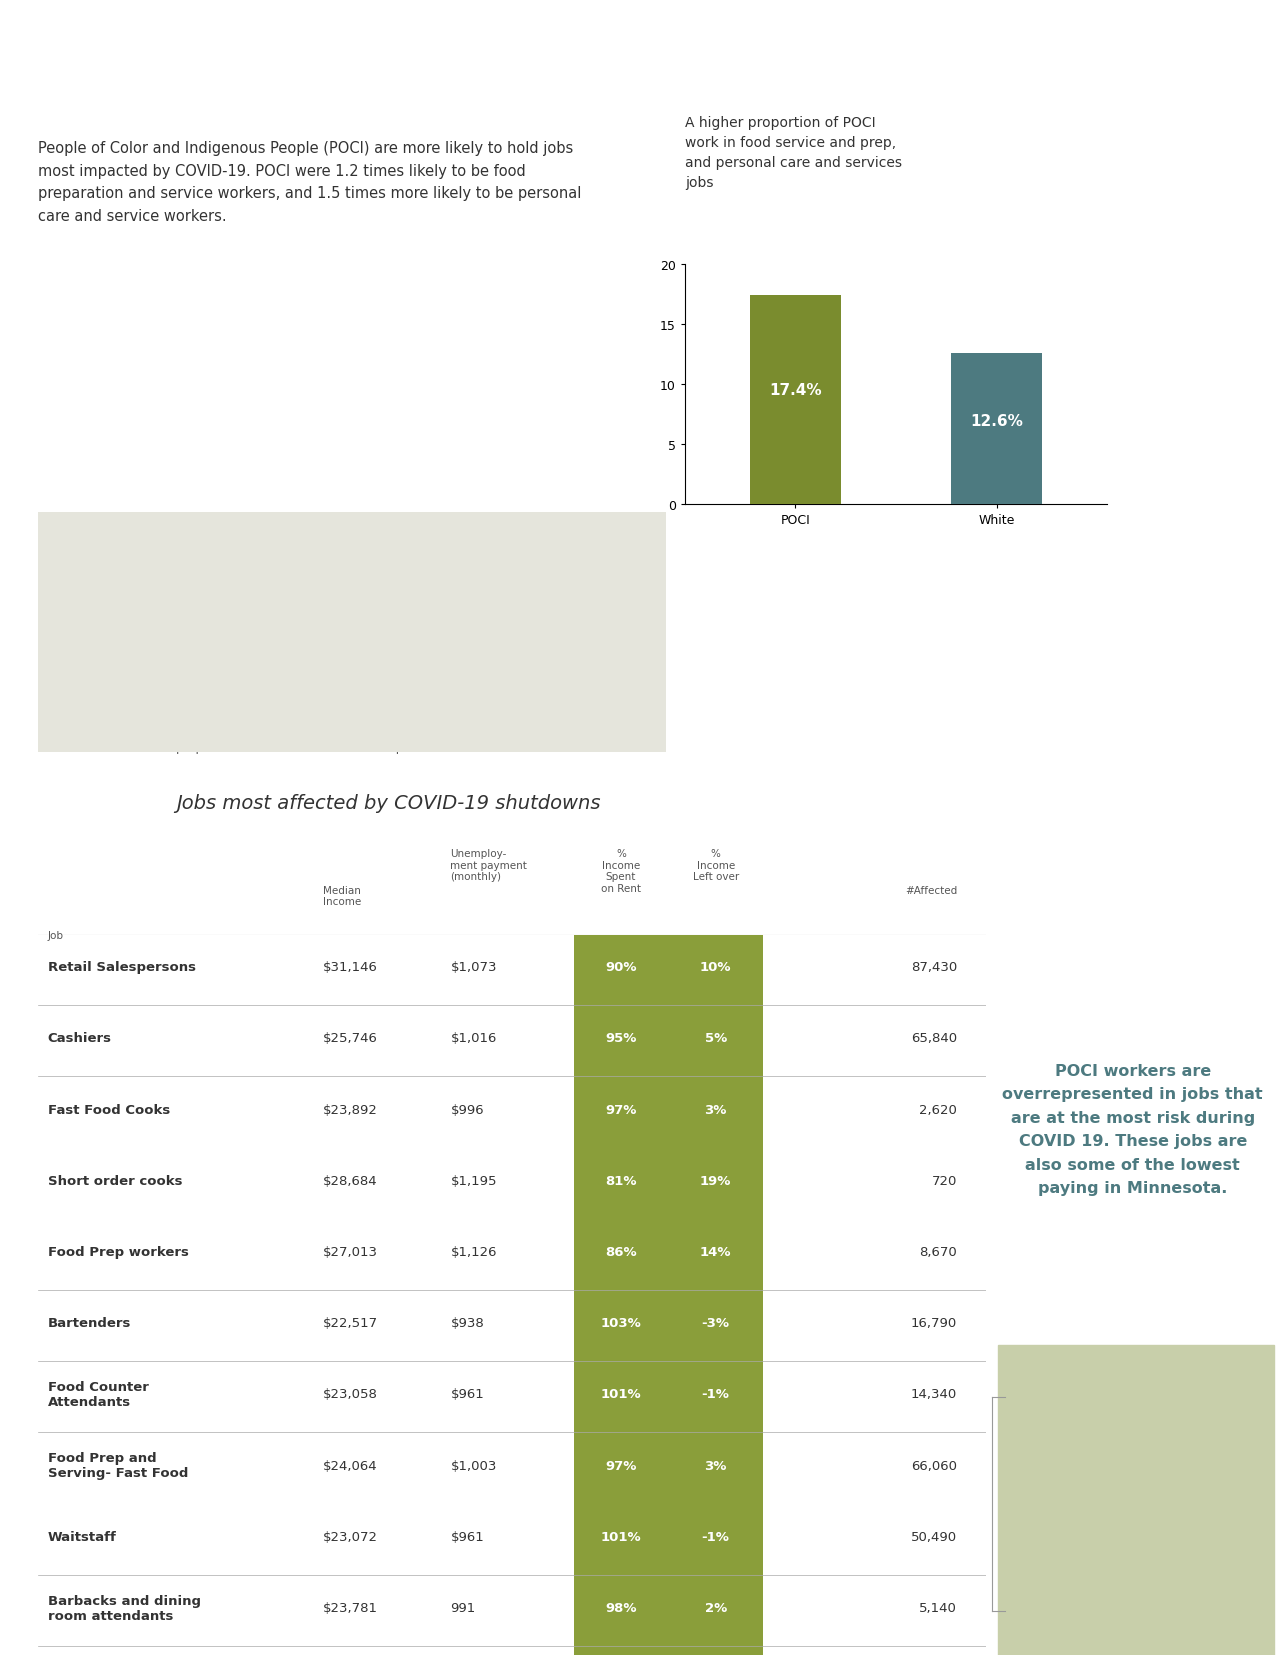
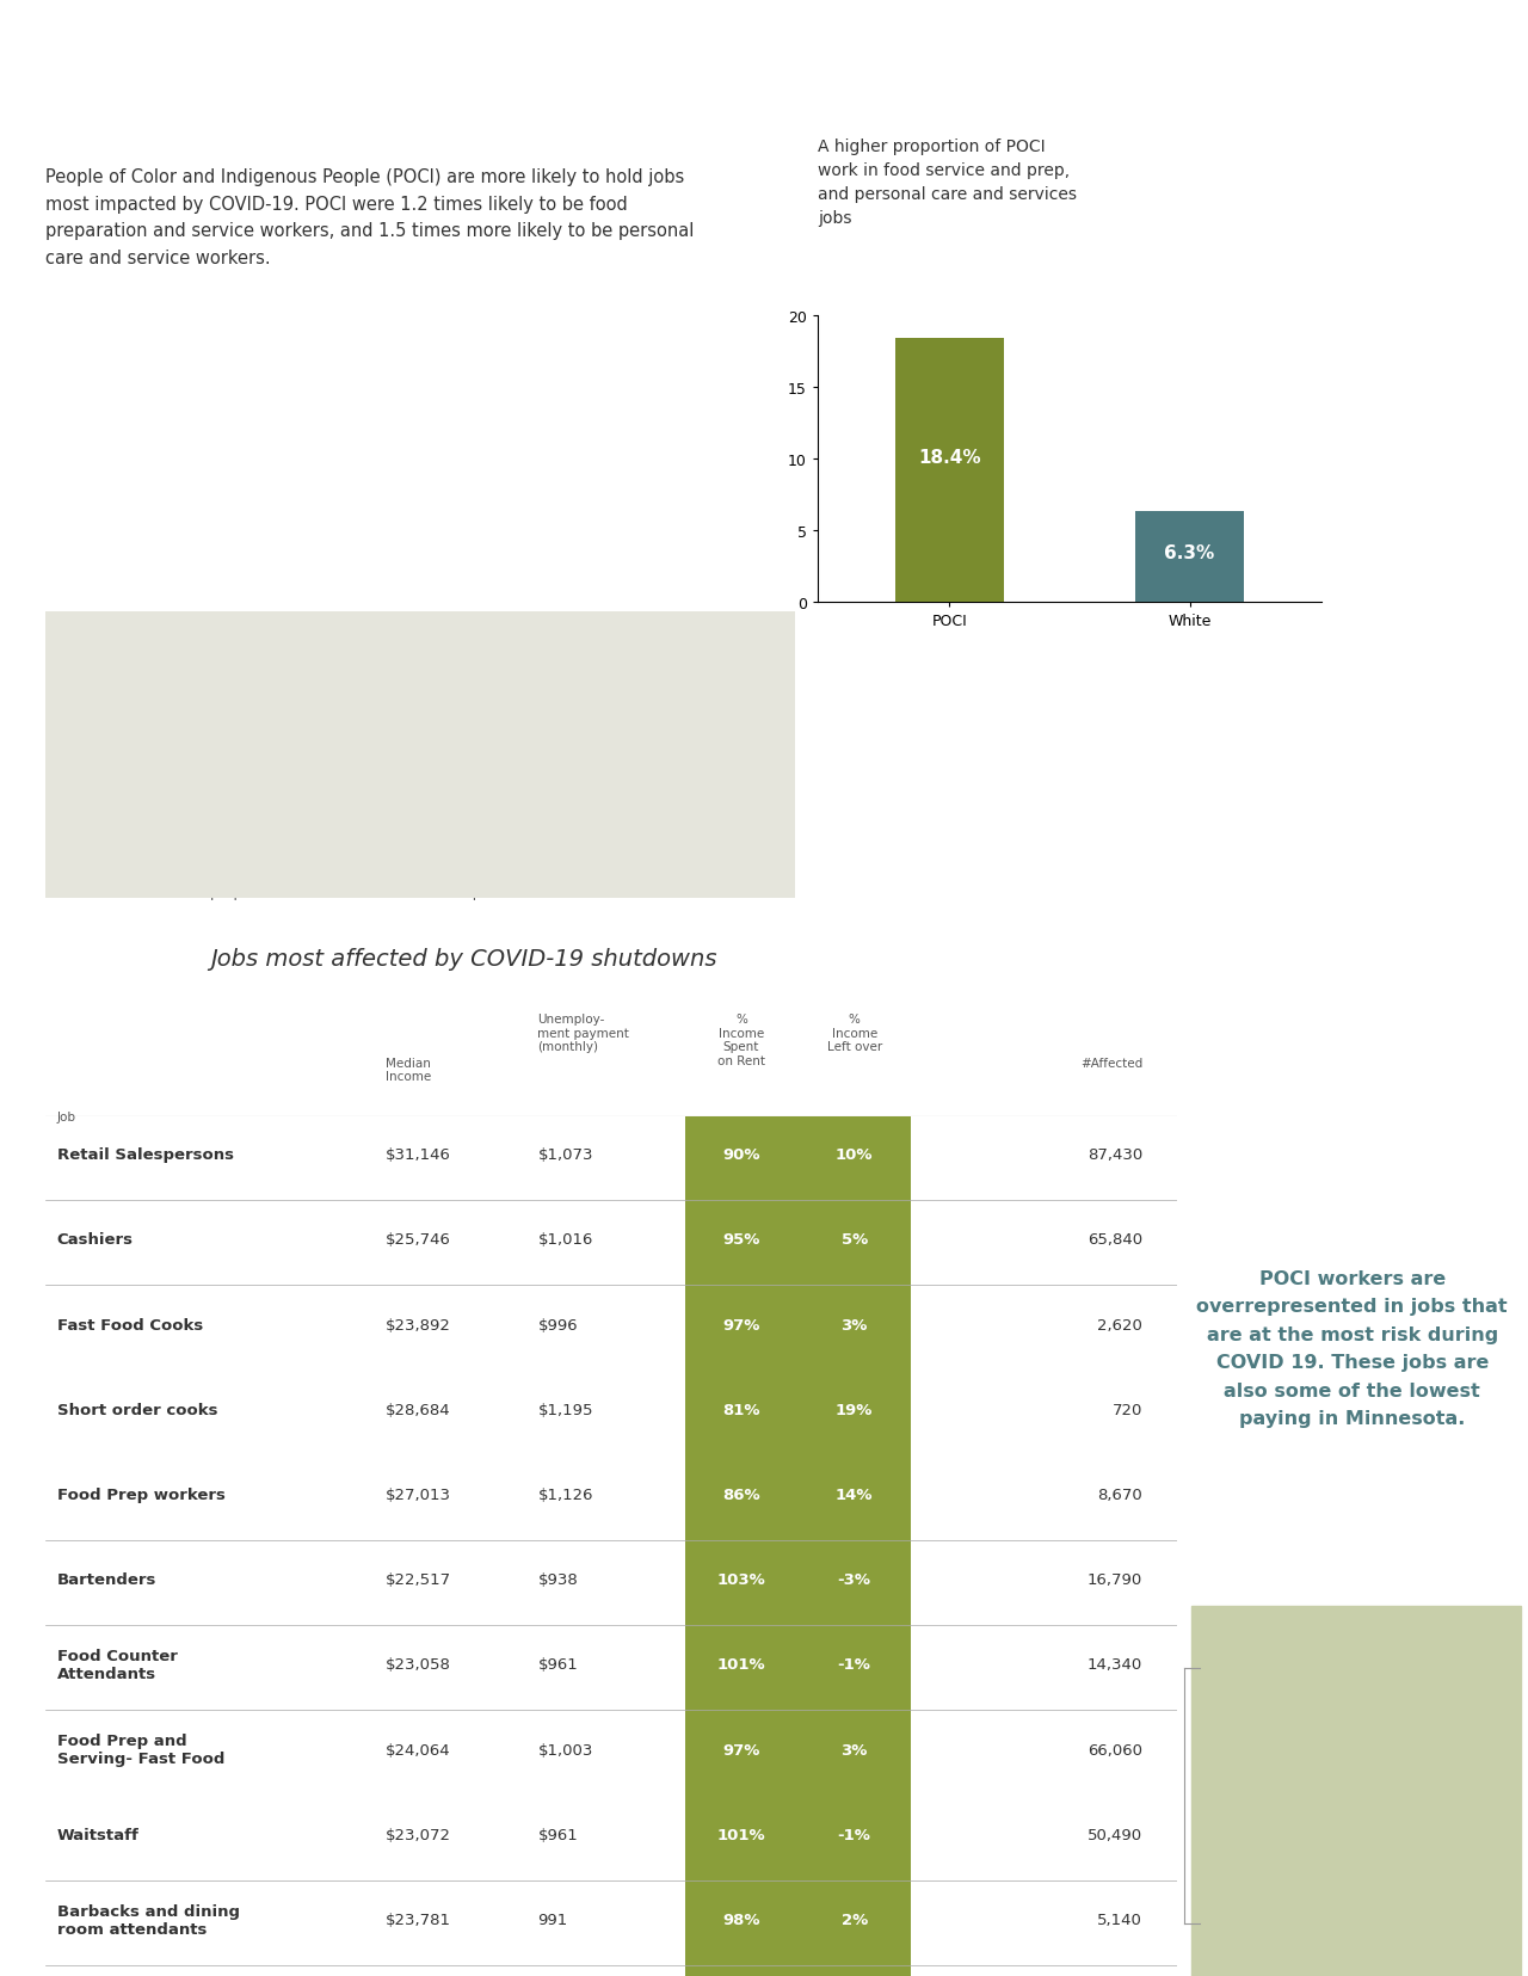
POCI: 17.4% -> 18.4%
White: 12.6% -> 6.3%
